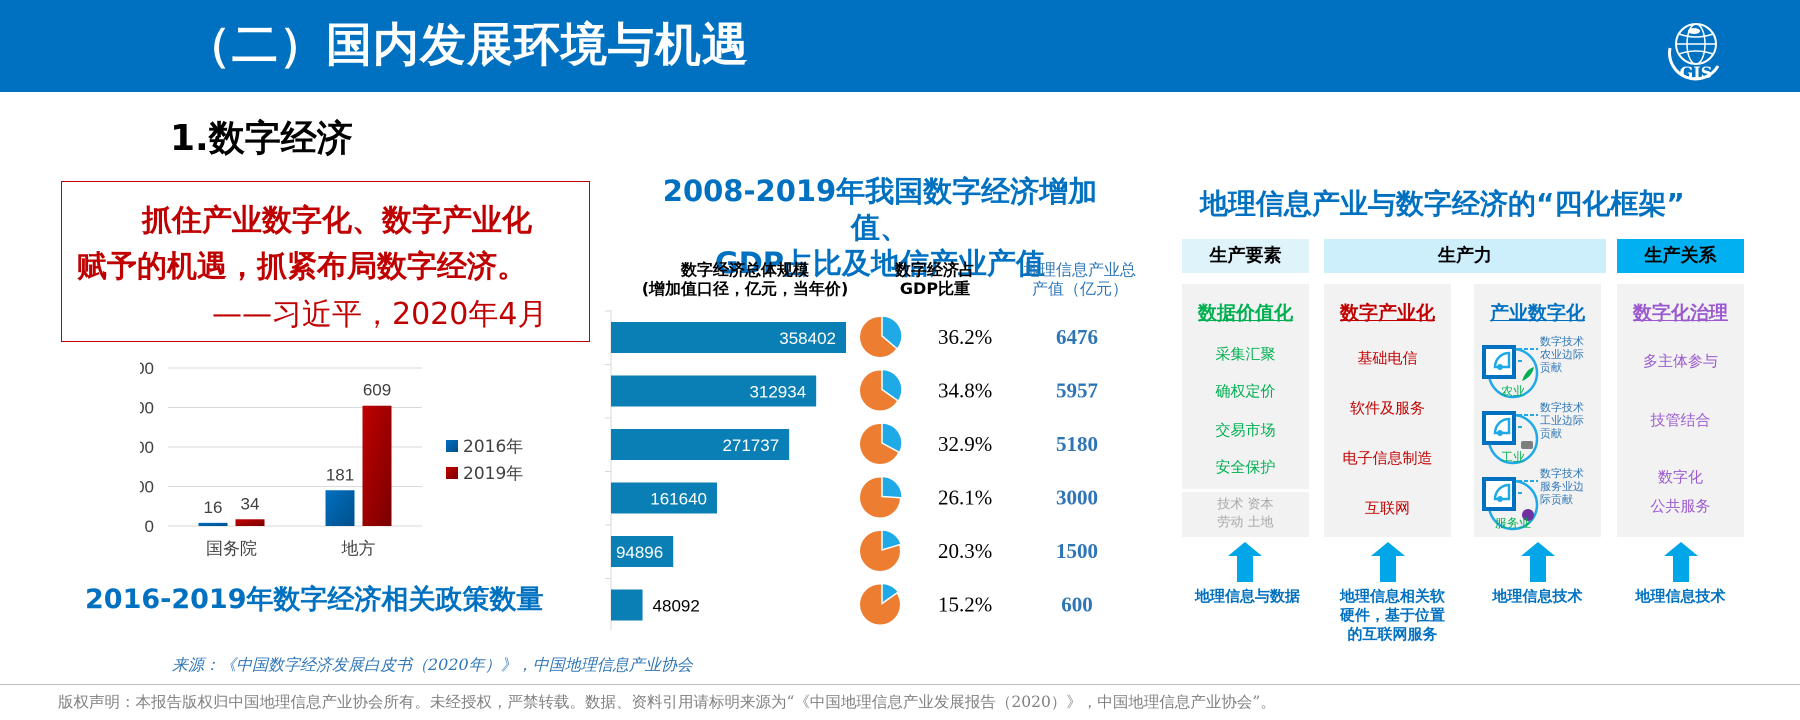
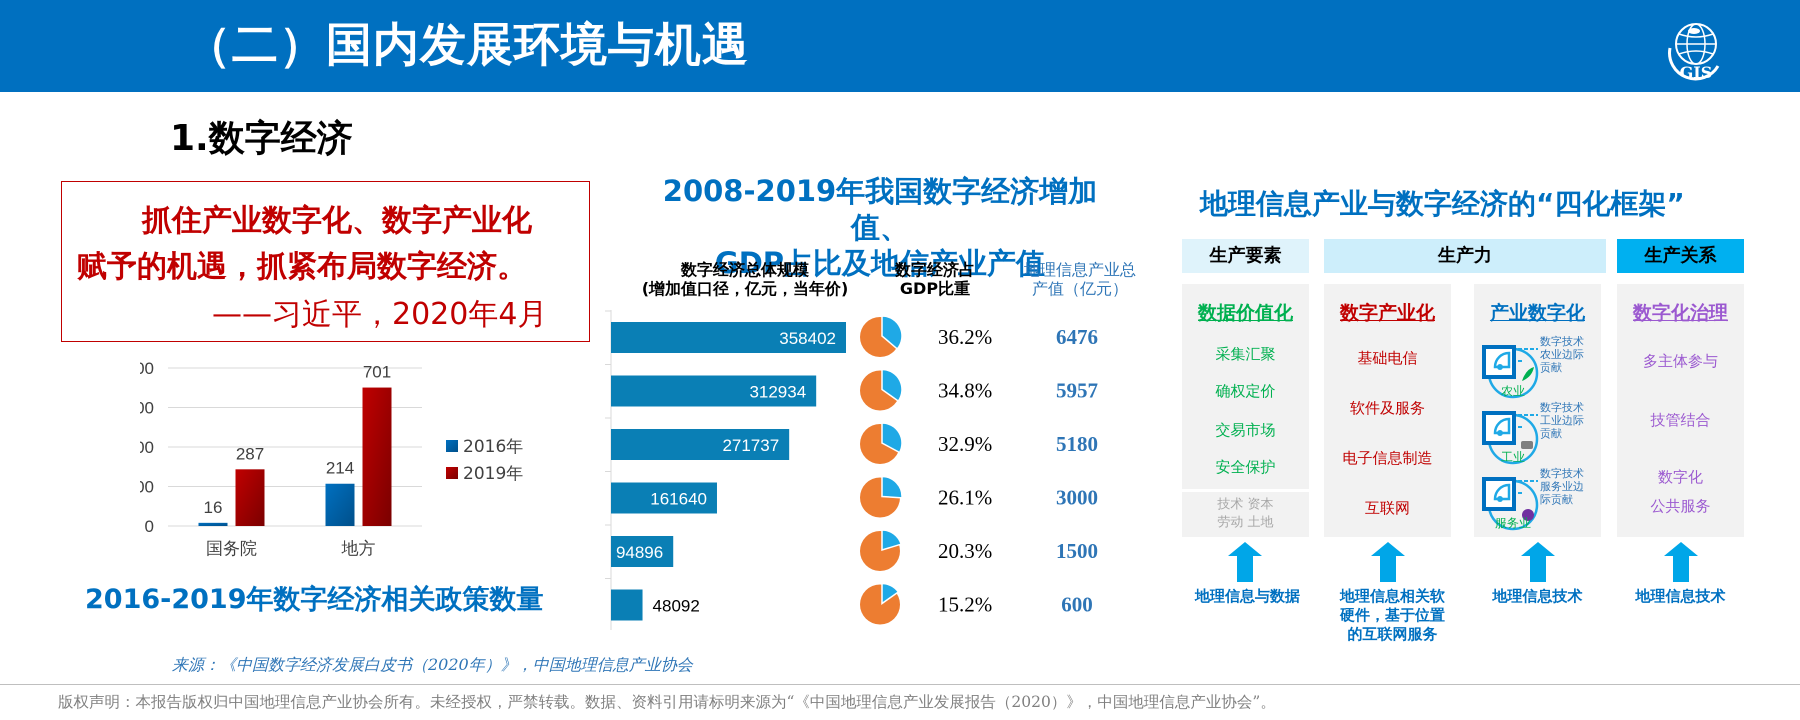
2016-2019年数字经济相关政策数量/2019年/国务院: 34 -> 287
2016-2019年数字经济相关政策数量/2016年/地方: 181 -> 214
2016-2019年数字经济相关政策数量/2019年/地方: 609 -> 701
